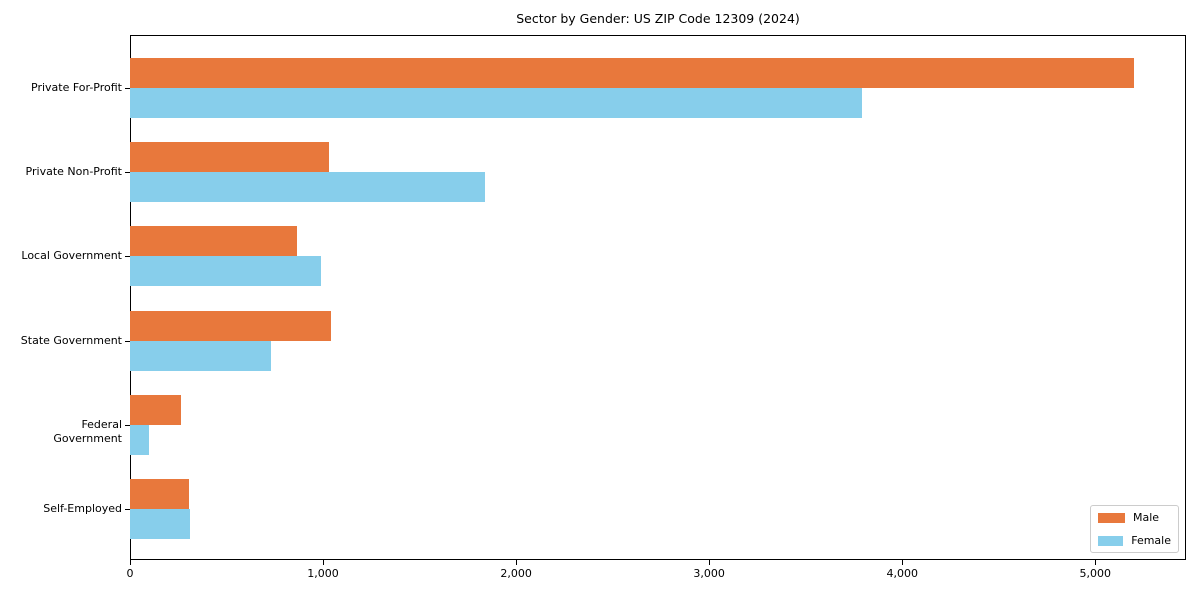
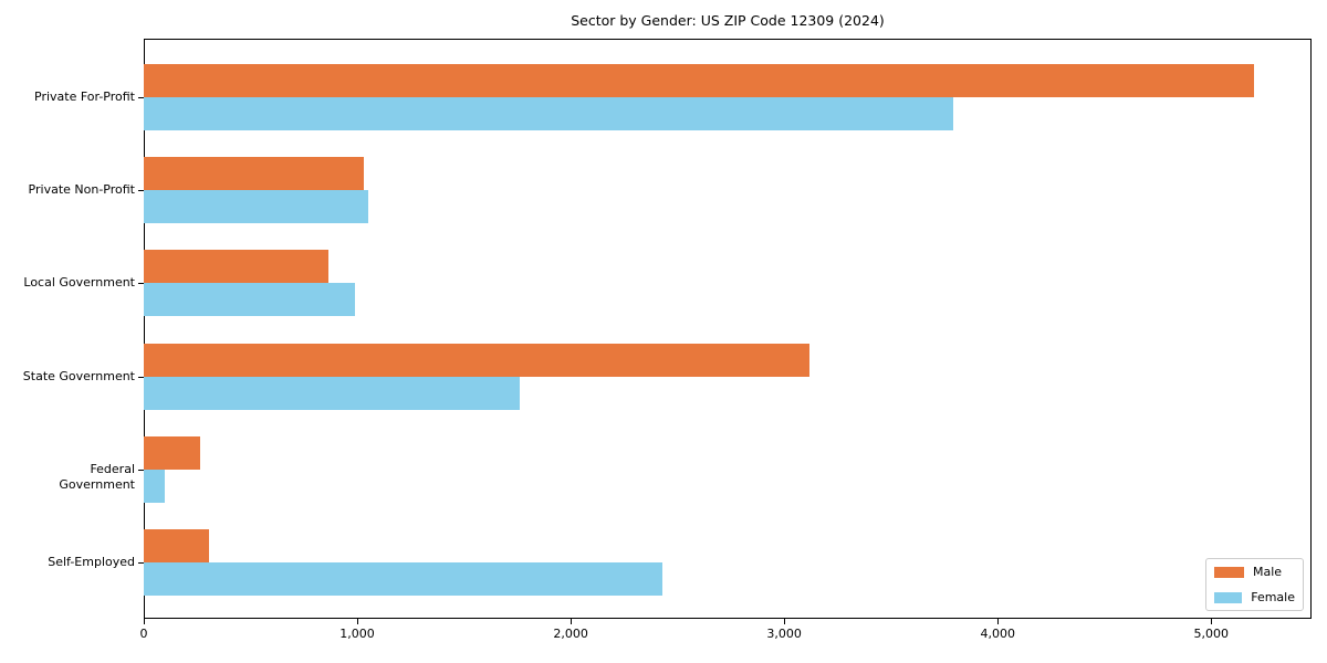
Female/Private Non-Profit: 1840 -> 1050
Male/State Government: 1040 -> 3120
Female/State Government: 730 -> 1760
Female/Self-Employed: 310 -> 2430
